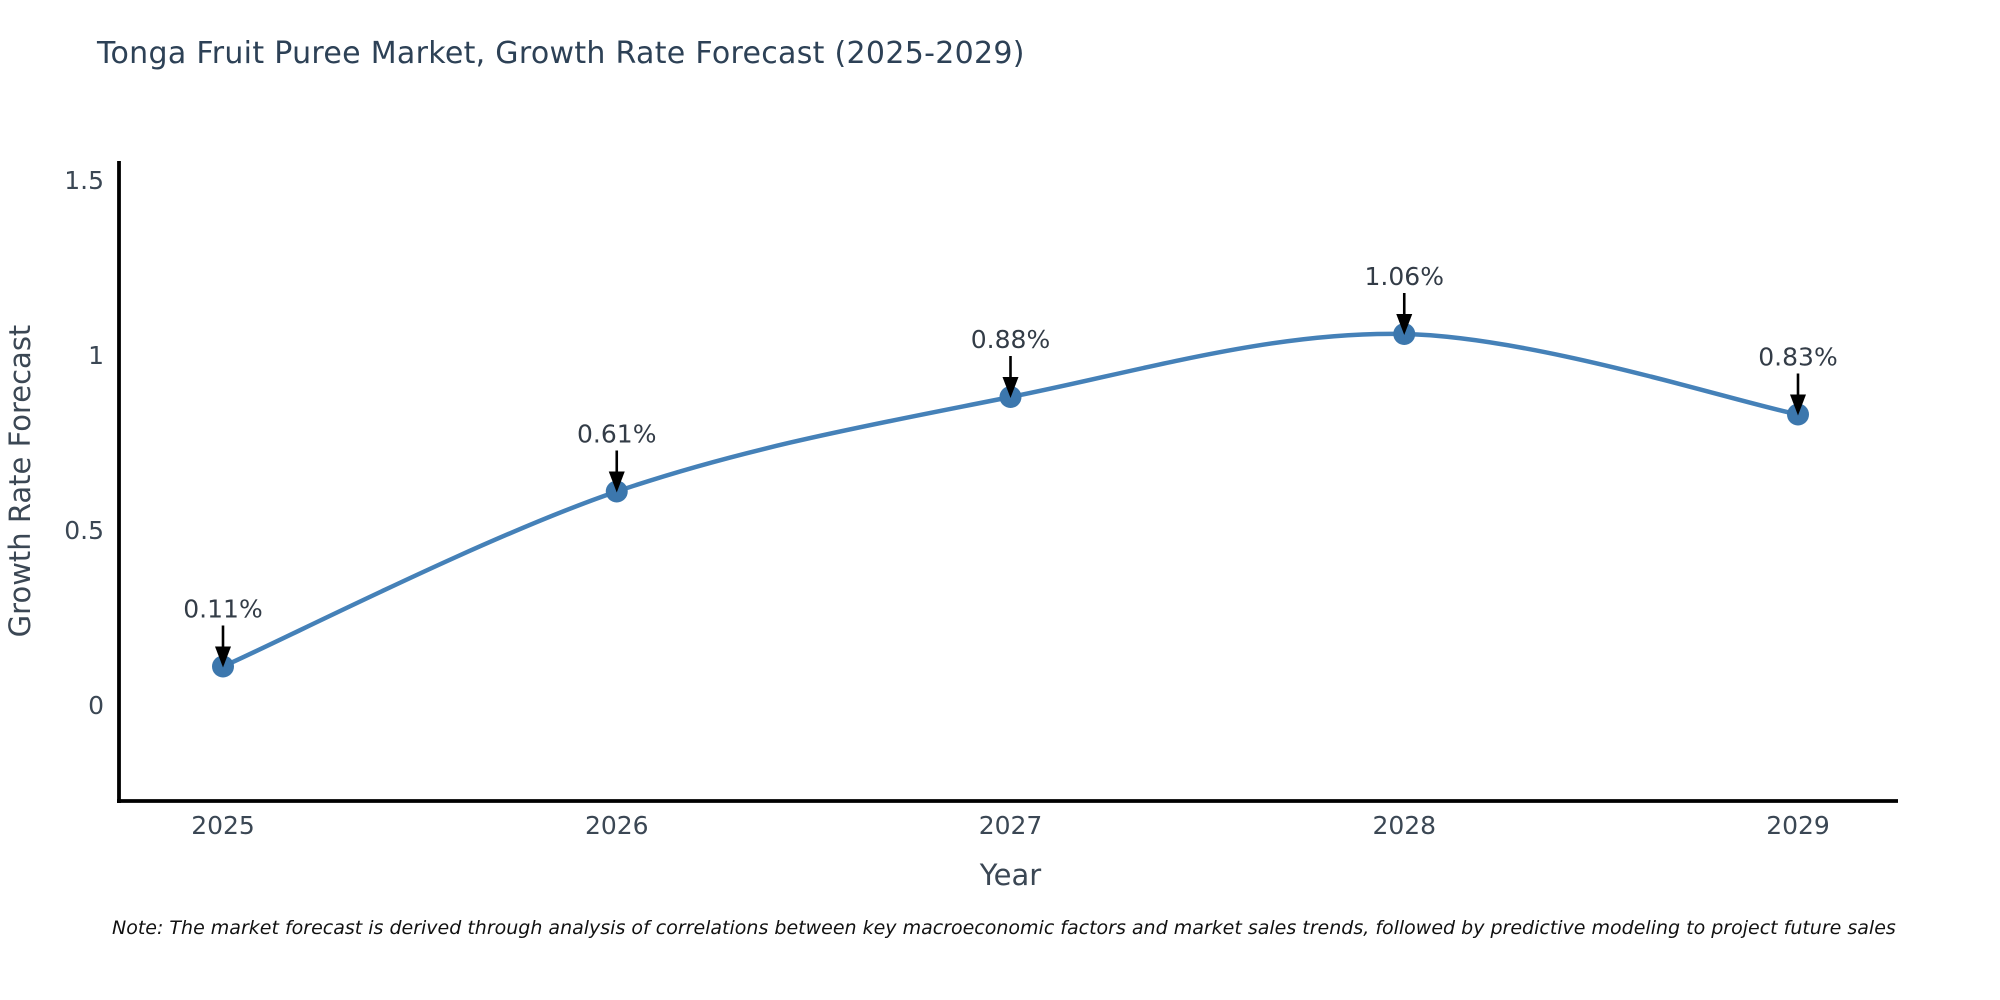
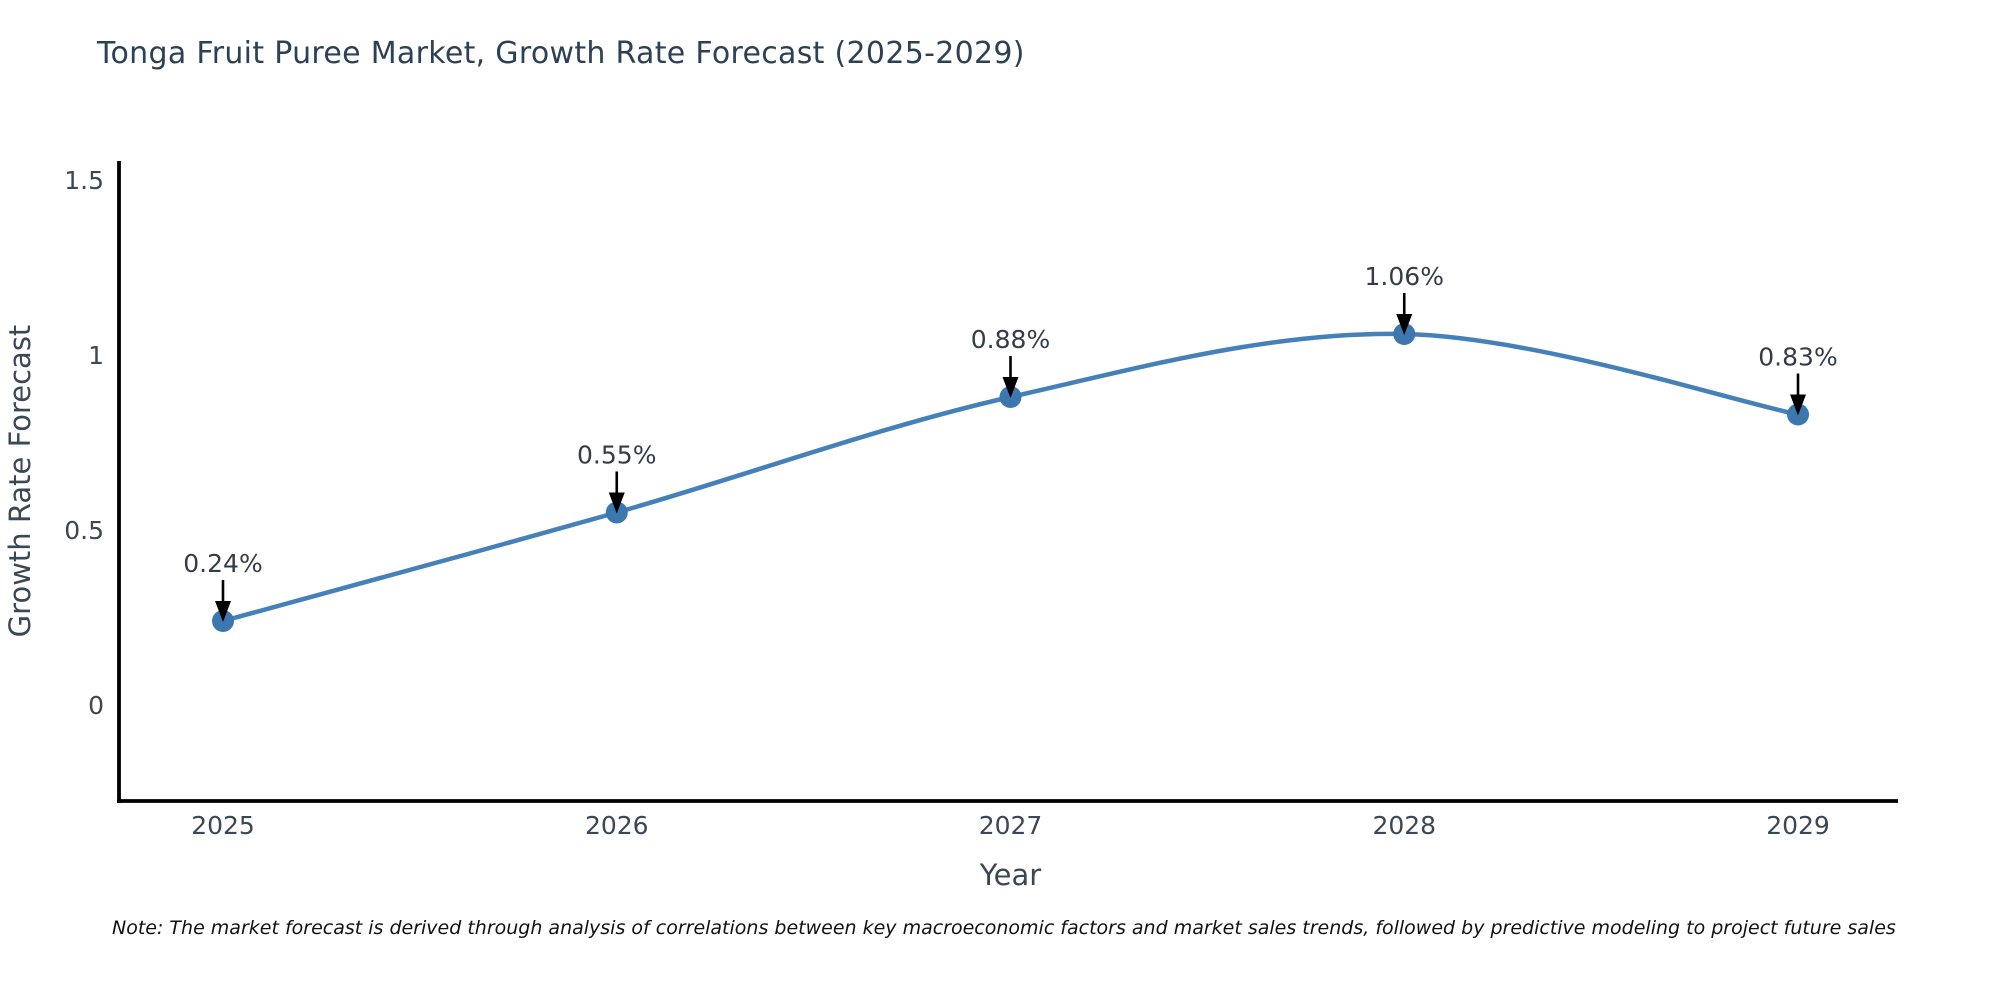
2025: 0.11% -> 0.24%
2026: 0.61% -> 0.55%
